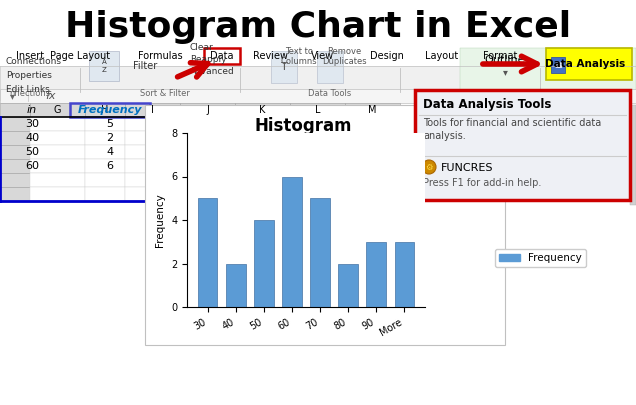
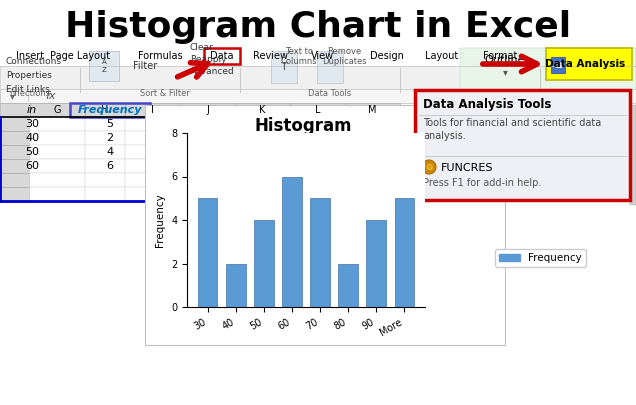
90: 3 -> 4
More: 3 -> 5
